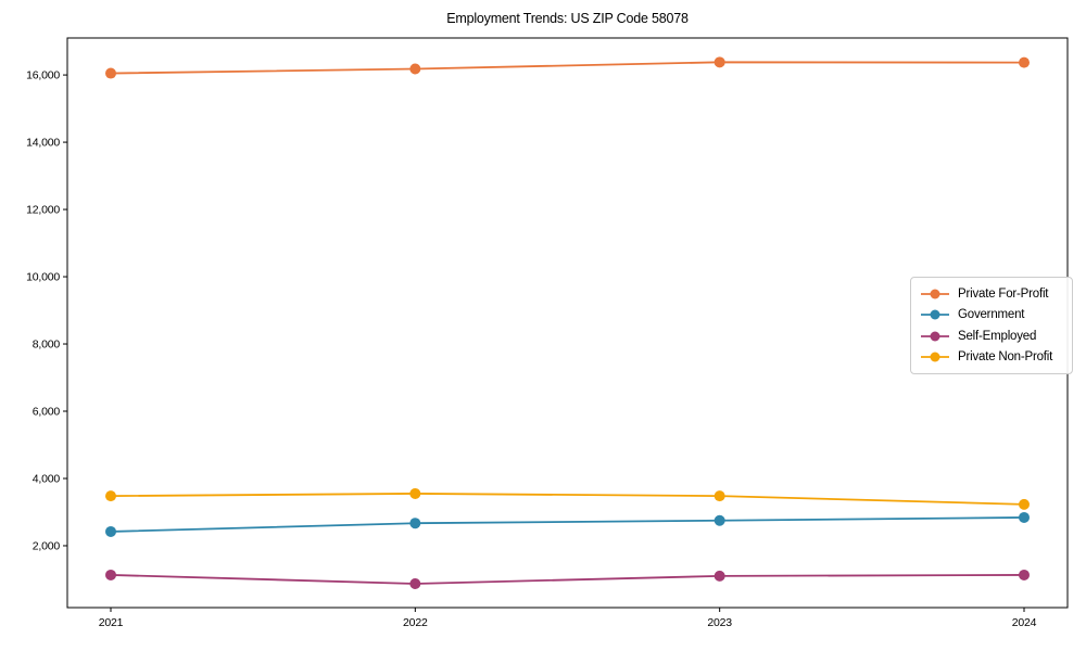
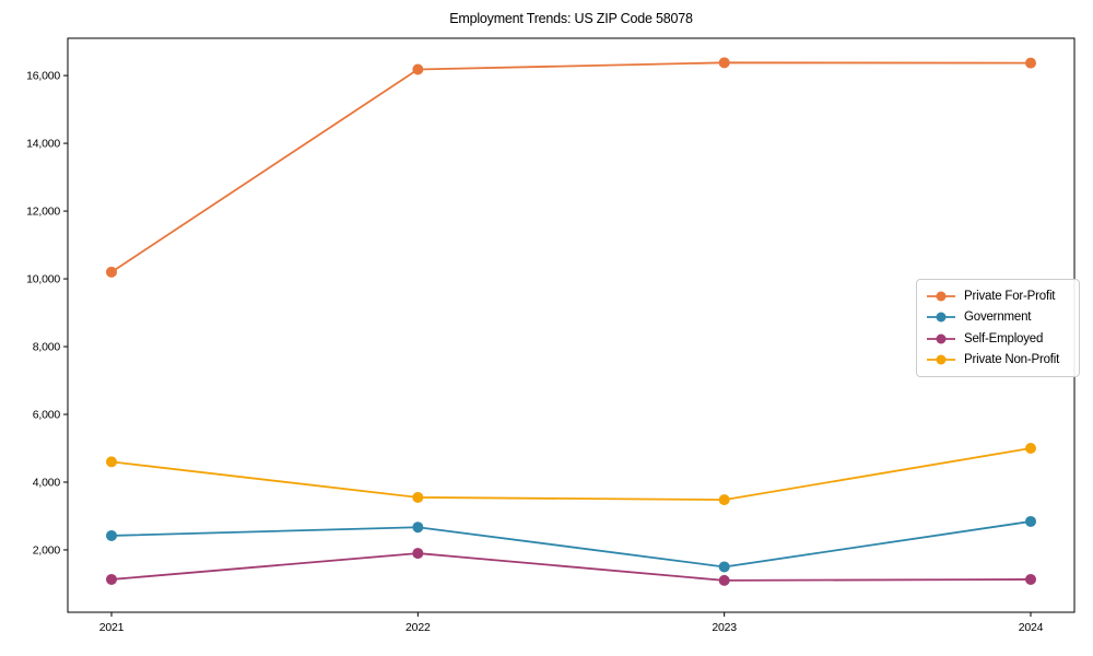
Private For-Profit/2021: 16000 -> 10200
Private Non-Profit/2021: 3500 -> 4600
Self-Employed/2022: 900 -> 1900
Government/2023: 2800 -> 1500
Private Non-Profit/2024: 3200 -> 5000
